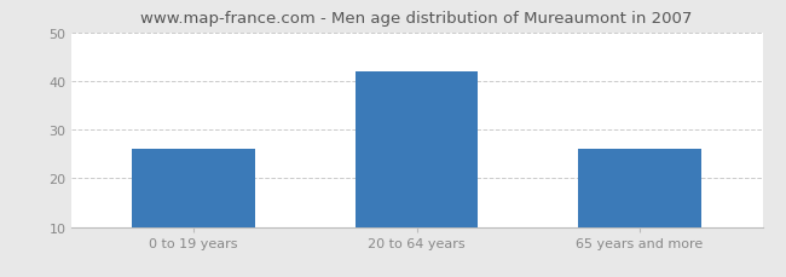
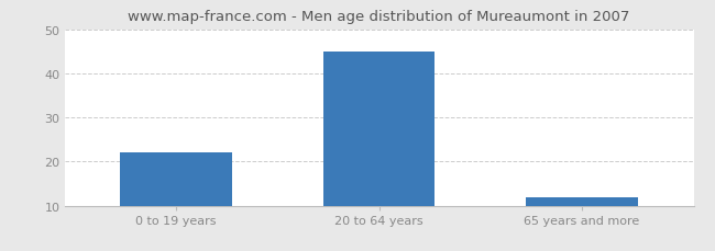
0 to 19 years: 26 -> 22
20 to 64 years: 42 -> 45
65 years and more: 26 -> 12
